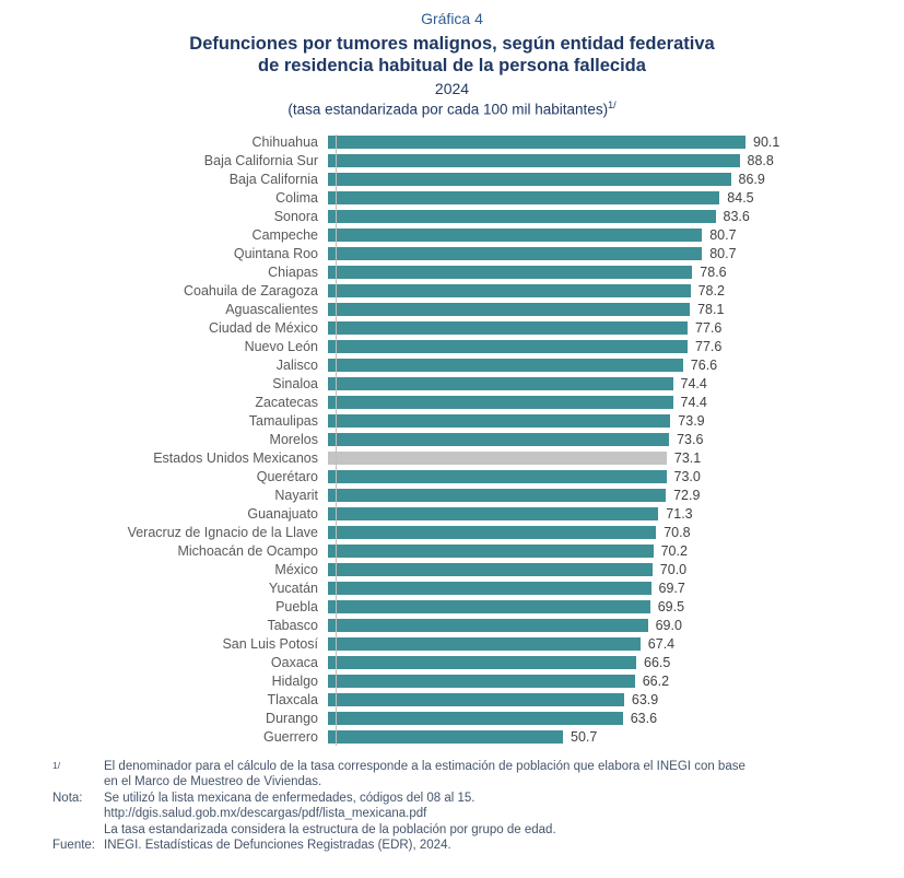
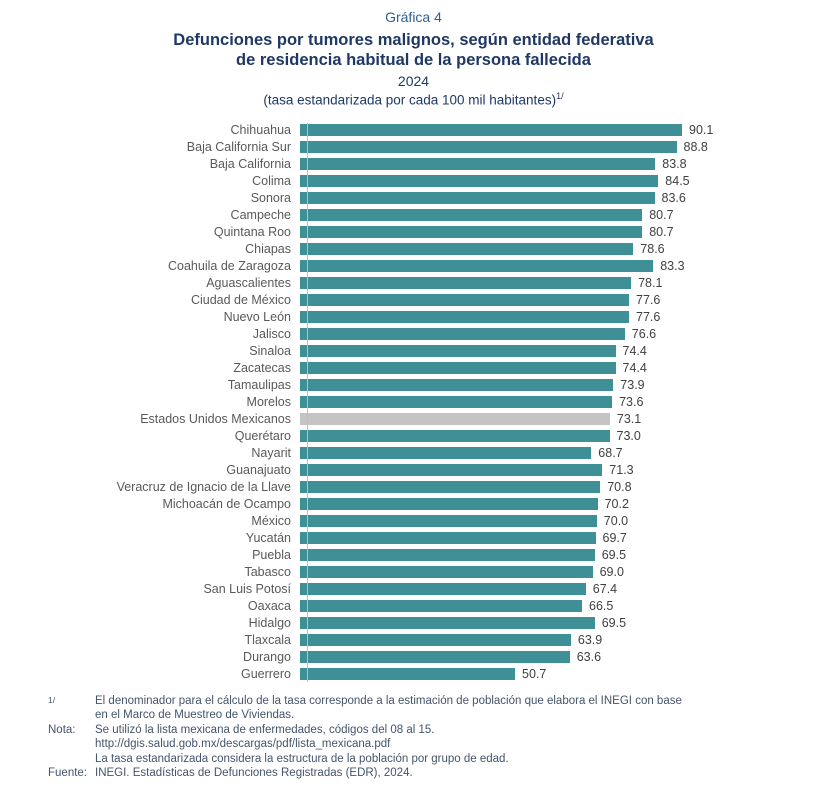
Baja California: 86.9 -> 83.8
Coahuila de Zaragoza: 78.2 -> 83.3
Nayarit: 72.9 -> 68.7
Hidalgo: 66.2 -> 69.5
